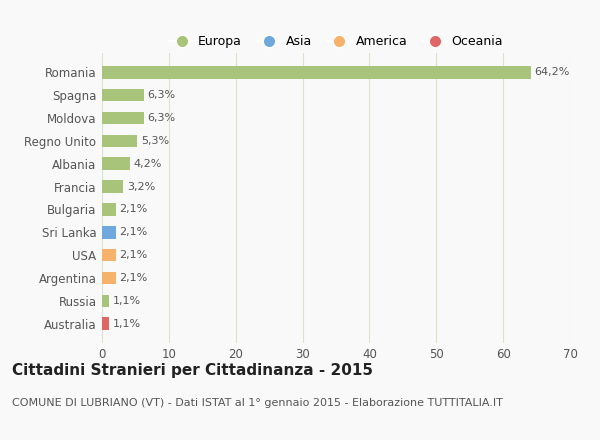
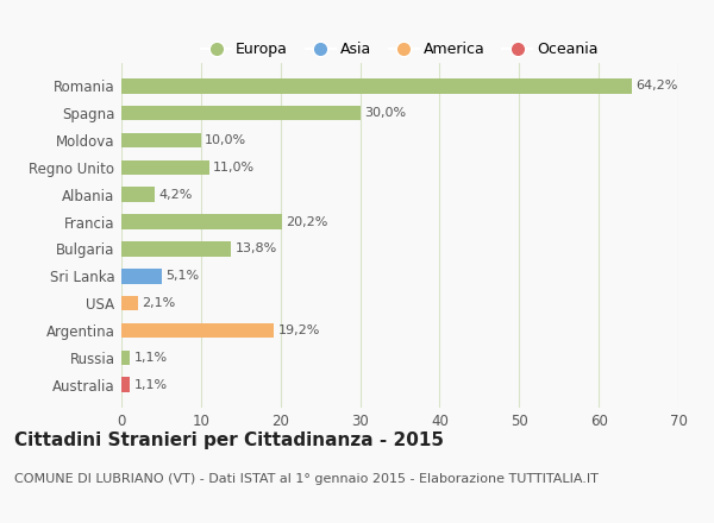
Spagna: 6,3% -> 30,0%
Moldova: 6,3% -> 10,0%
Regno Unito: 5,3% -> 11,0%
Francia: 3,2% -> 20,2%
Bulgaria: 2,1% -> 13,8%
Sri Lanka: 2,1% -> 5,1%
Argentina: 2,1% -> 19,2%
